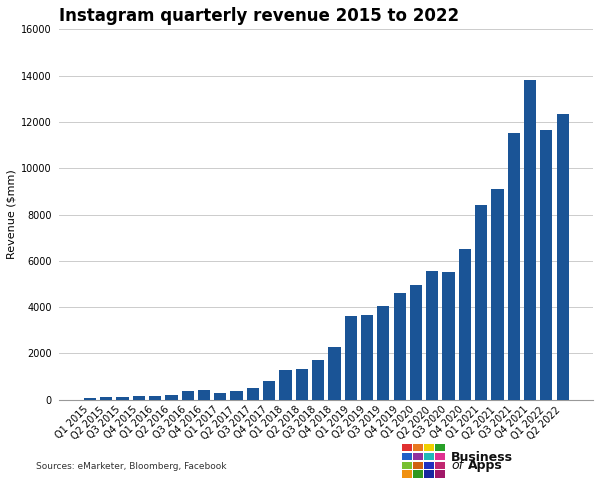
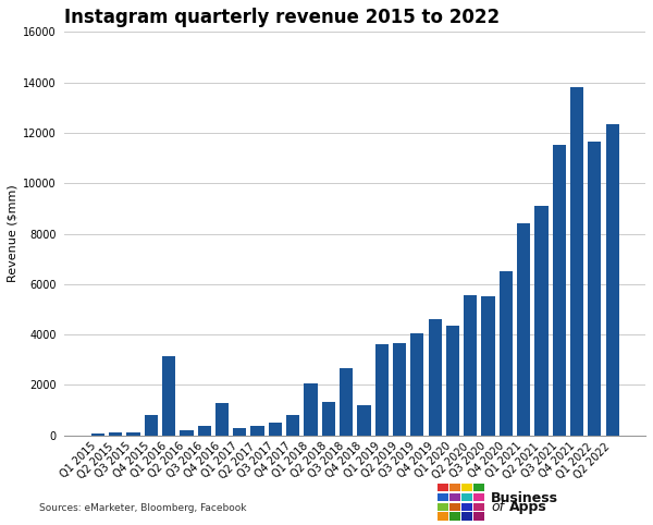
Q4 2015: 160 -> 800
Q1 2016: 170 -> 3150
Q4 2016: 440 -> 1300
Q1 2018: 1300 -> 2050
Q3 2018: 1700 -> 2650
Q4 2018: 2300 -> 1200
Q1 2020: 4950 -> 4350
